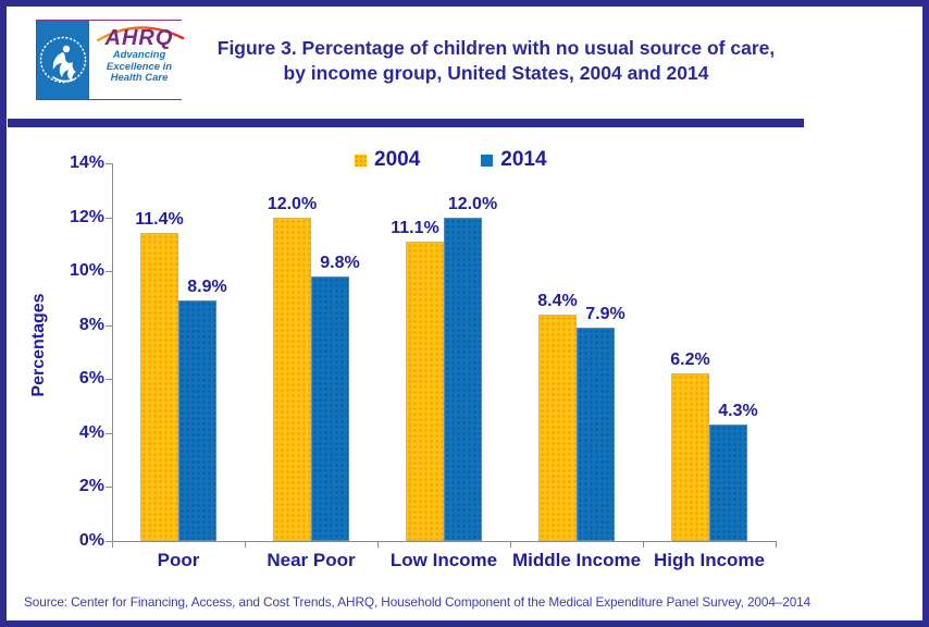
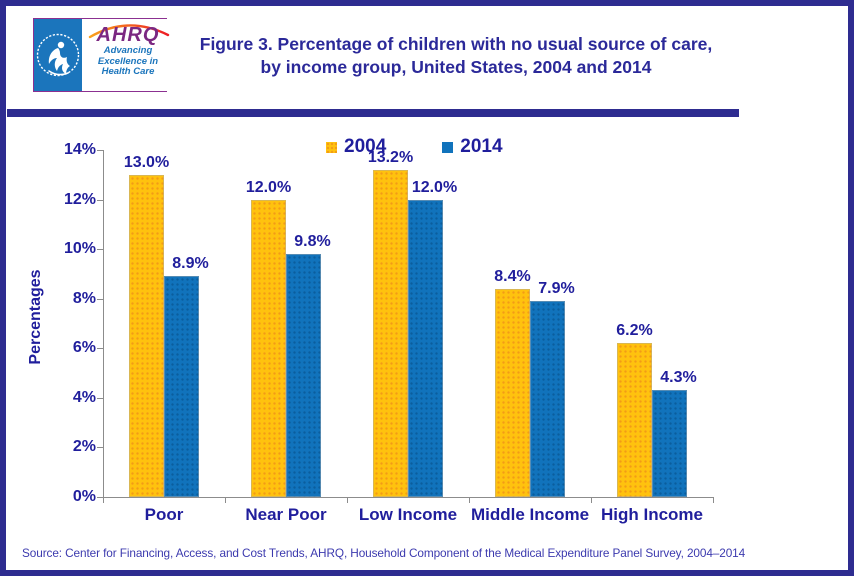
2004/Poor: 11.4% -> 13.0%
2004/Low Income: 11.1% -> 13.2%
